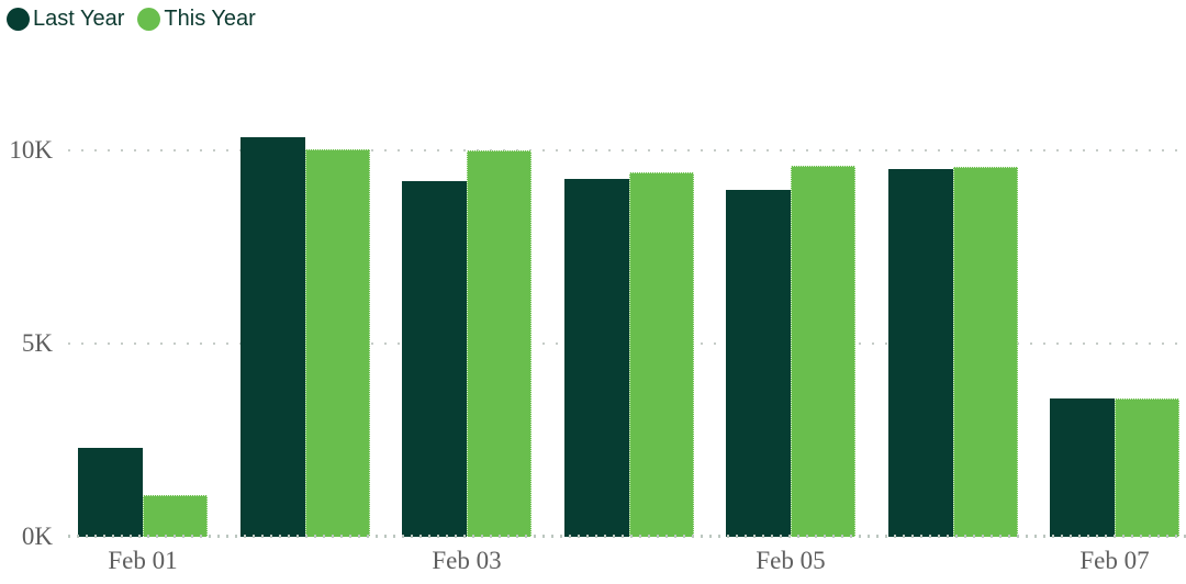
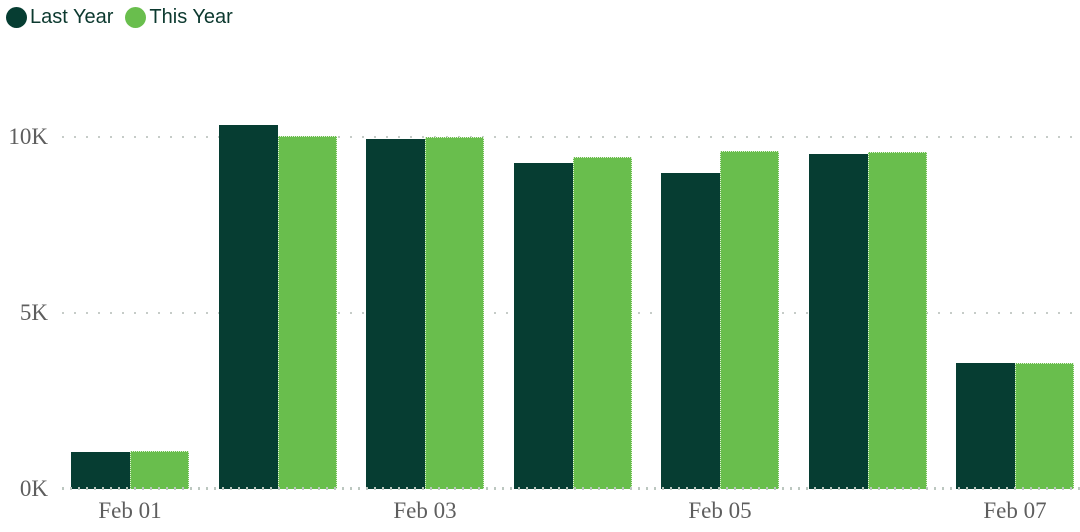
Last Year/Feb 01: 2.3K -> 1.0K
Last Year/Feb 03: 9.2K -> 10.0K
